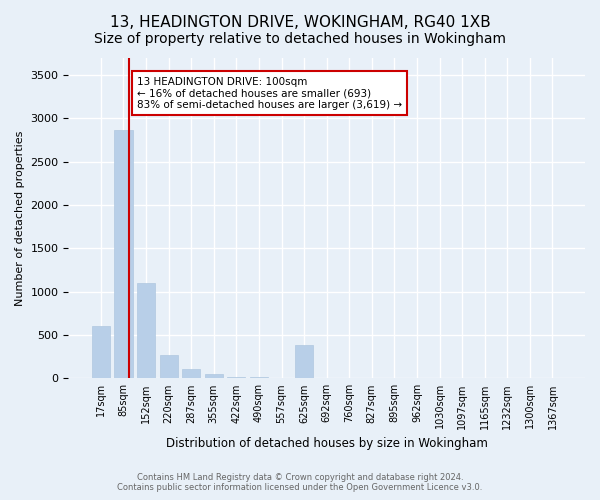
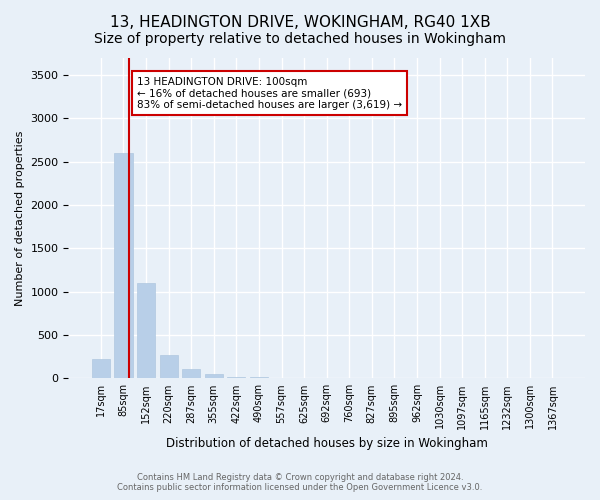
17sqm: 600 -> 220
85sqm: 2860 -> 2600
625sqm: 380 -> 0
